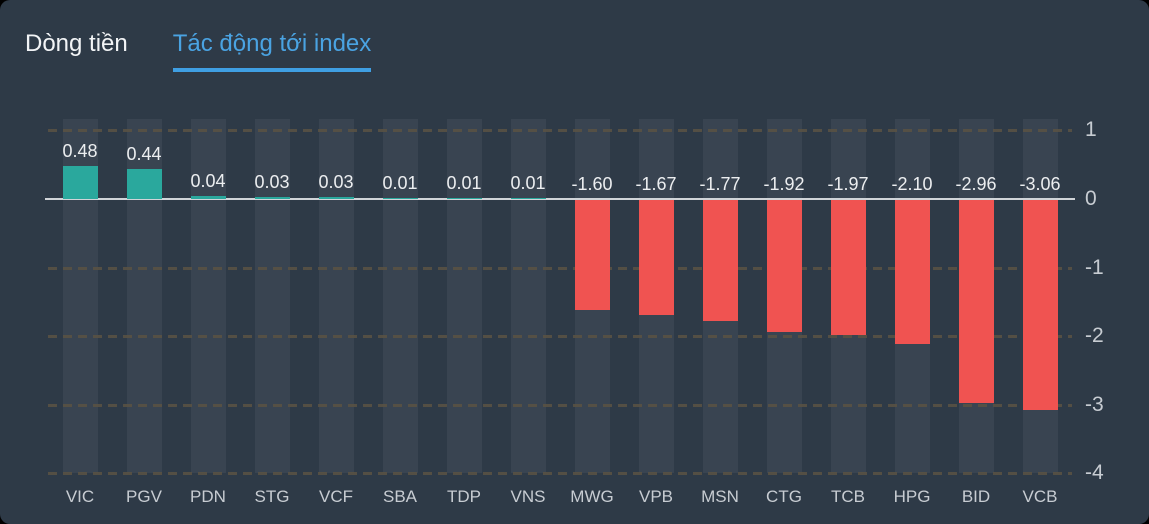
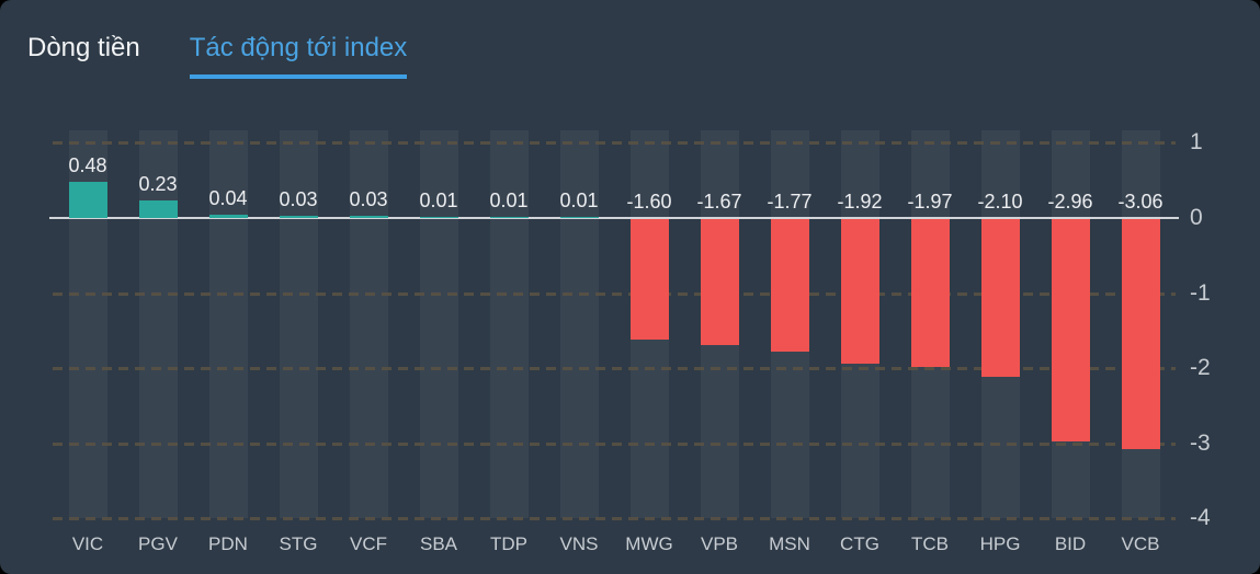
PGV: 0.44 -> 0.23
